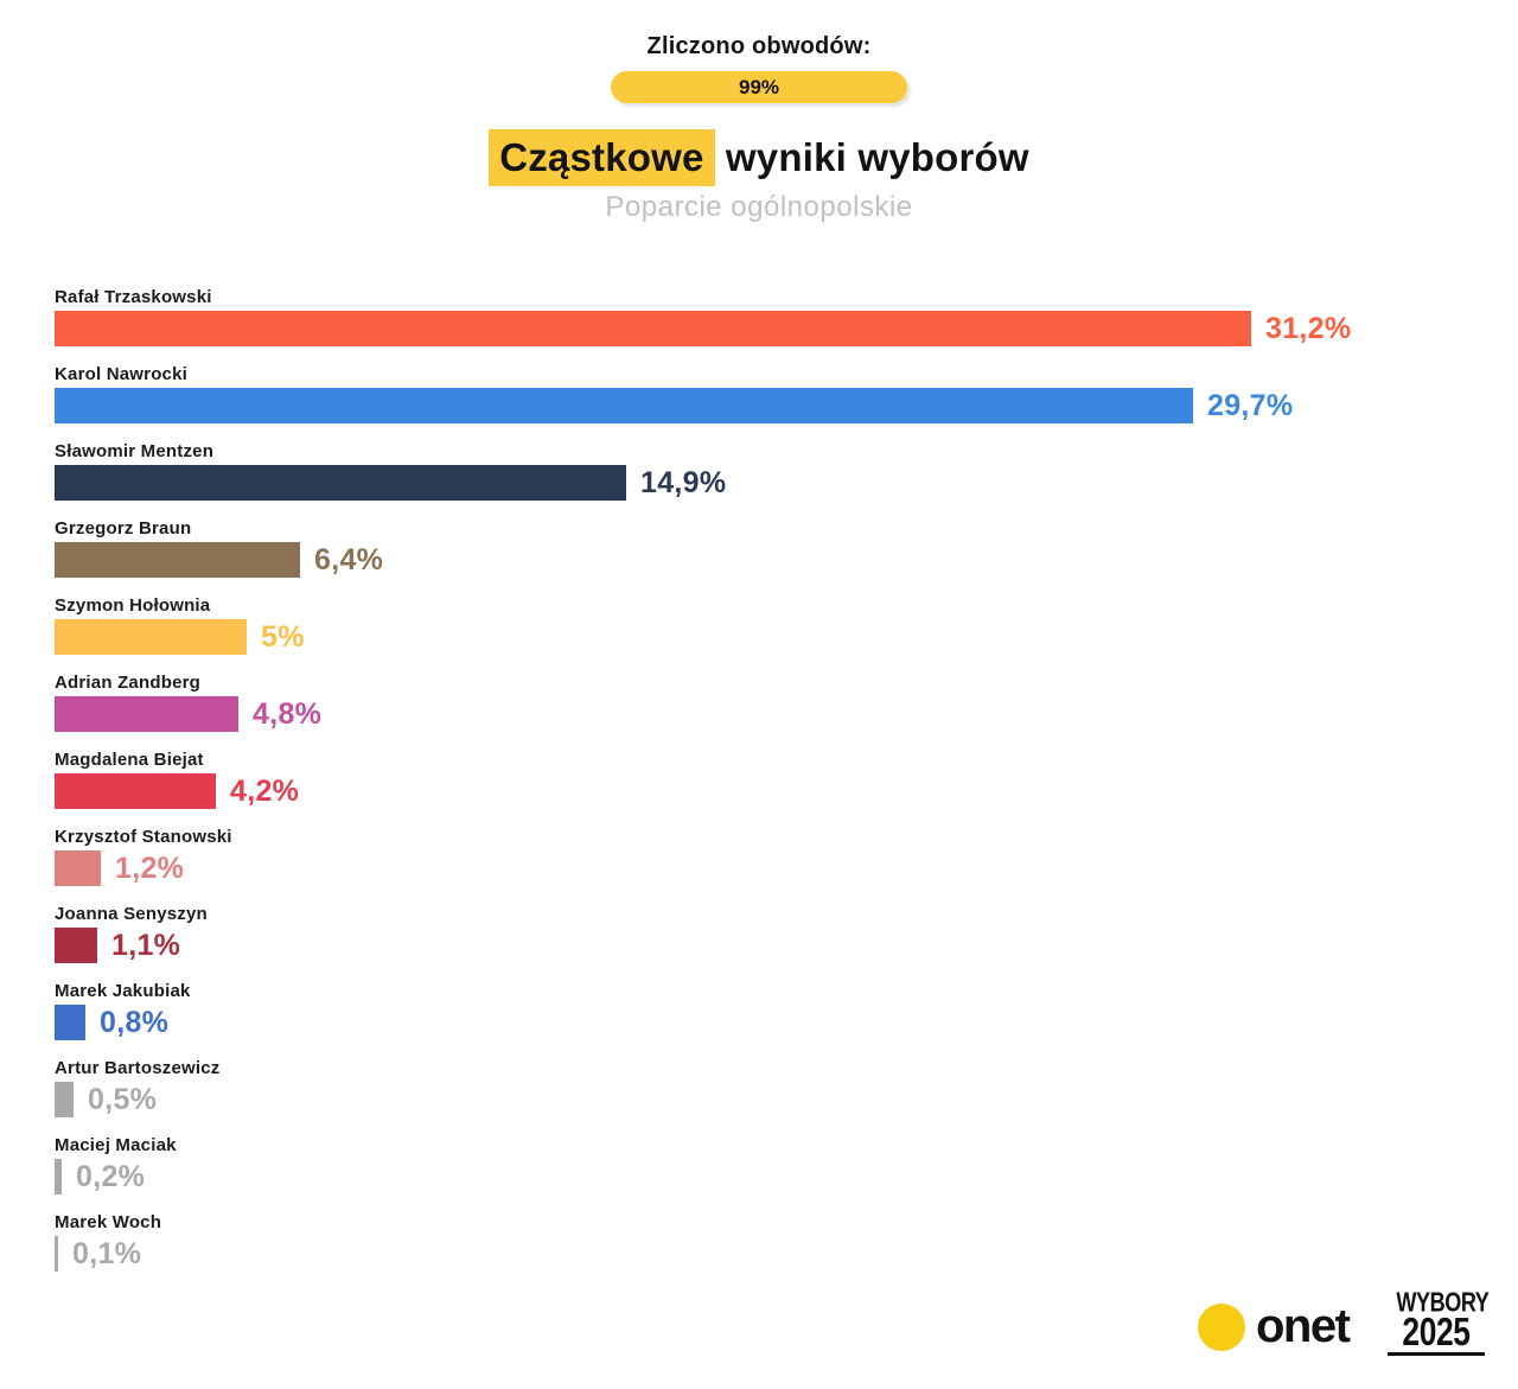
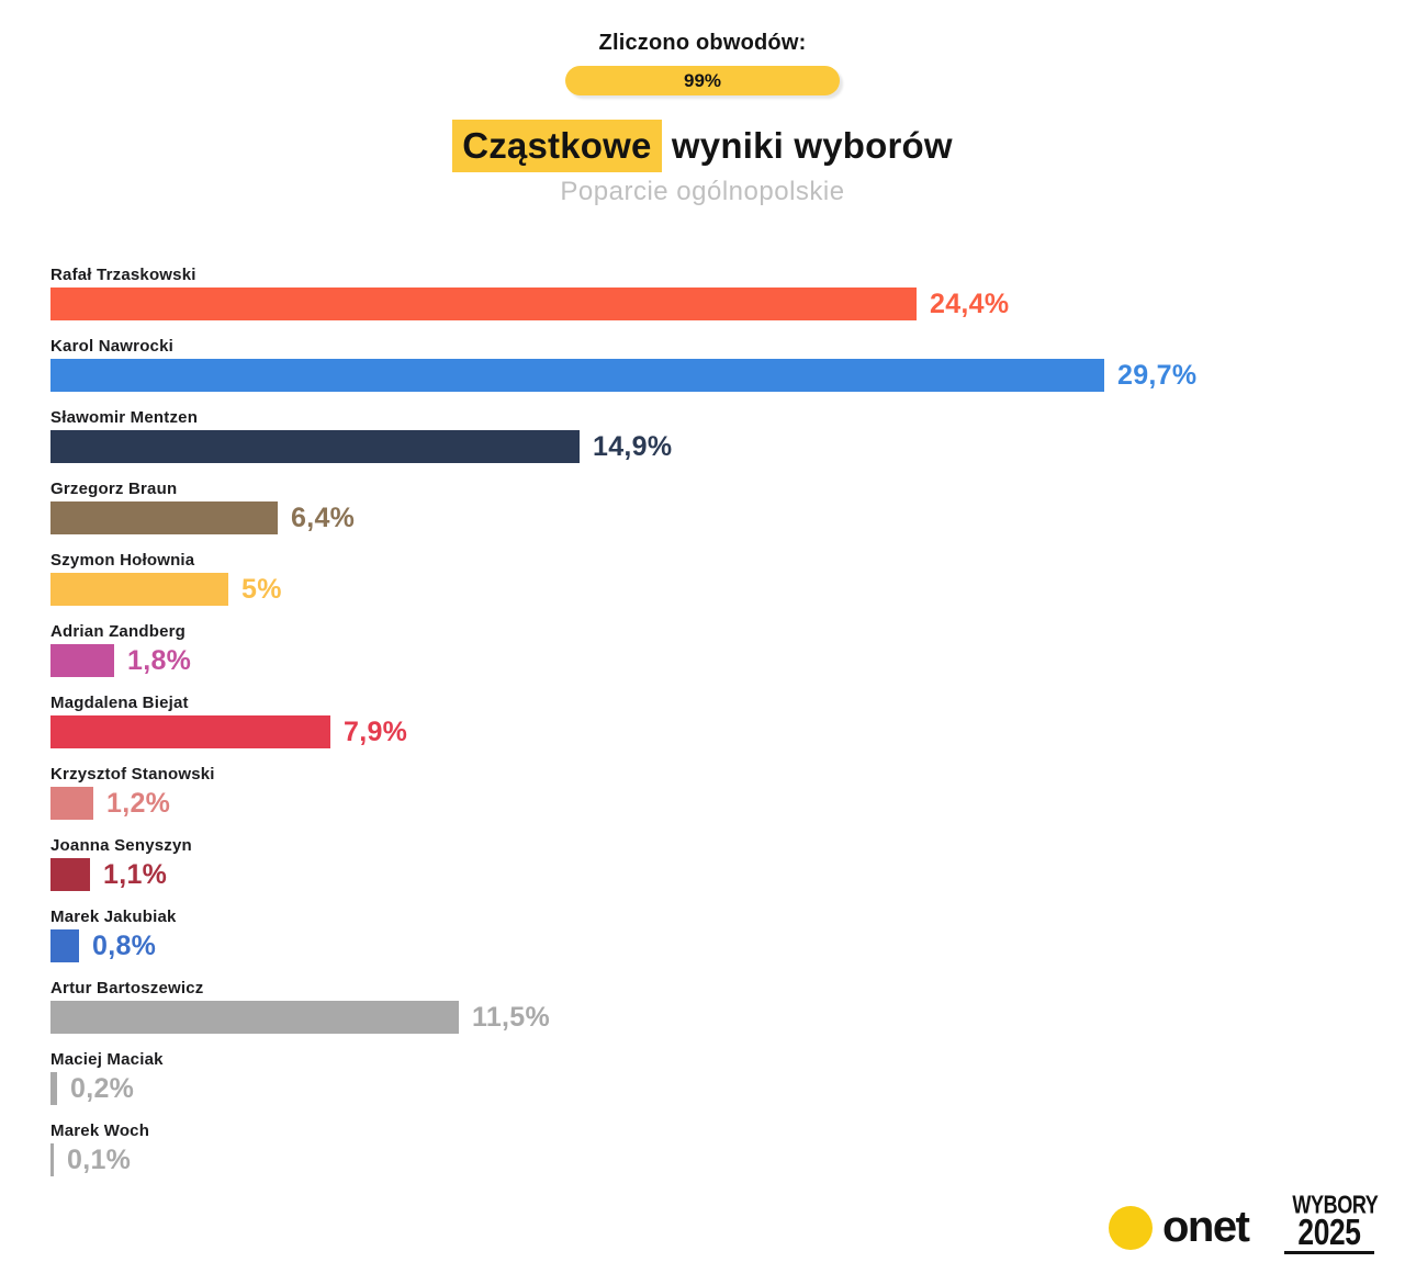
Rafał Trzaskowski: 31,2% -> 24,4%
Adrian Zandberg: 4,8% -> 1,8%
Magdalena Biejat: 4,2% -> 7,9%
Artur Bartoszewicz: 0,5% -> 11,5%
